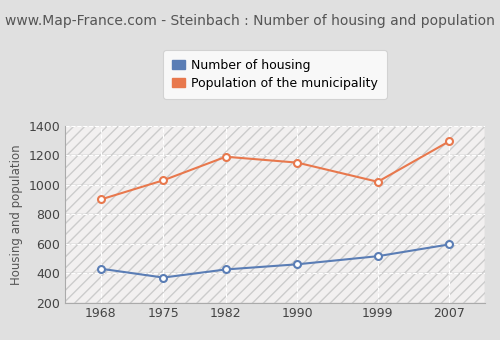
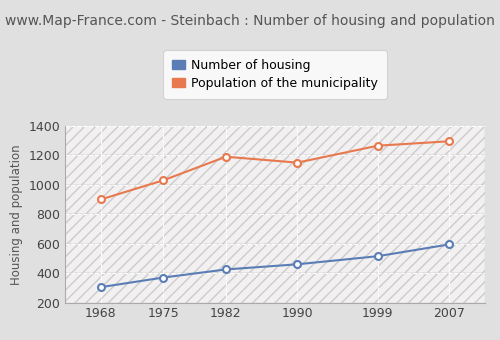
Number of housing/1968: 430 -> 300
Population of the municipality/1999: 1020 -> 1260
